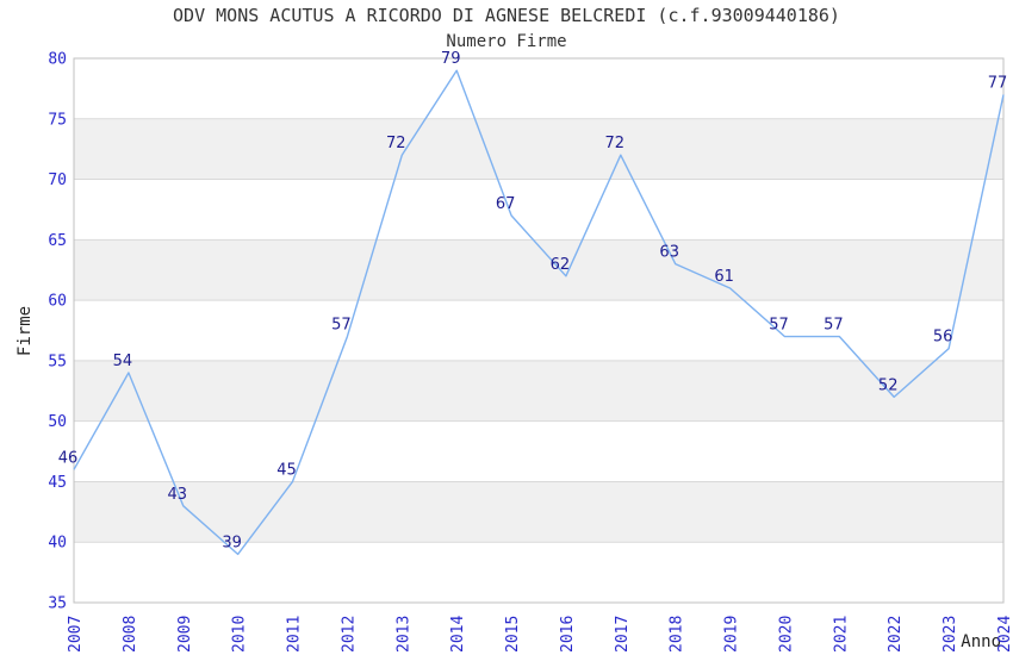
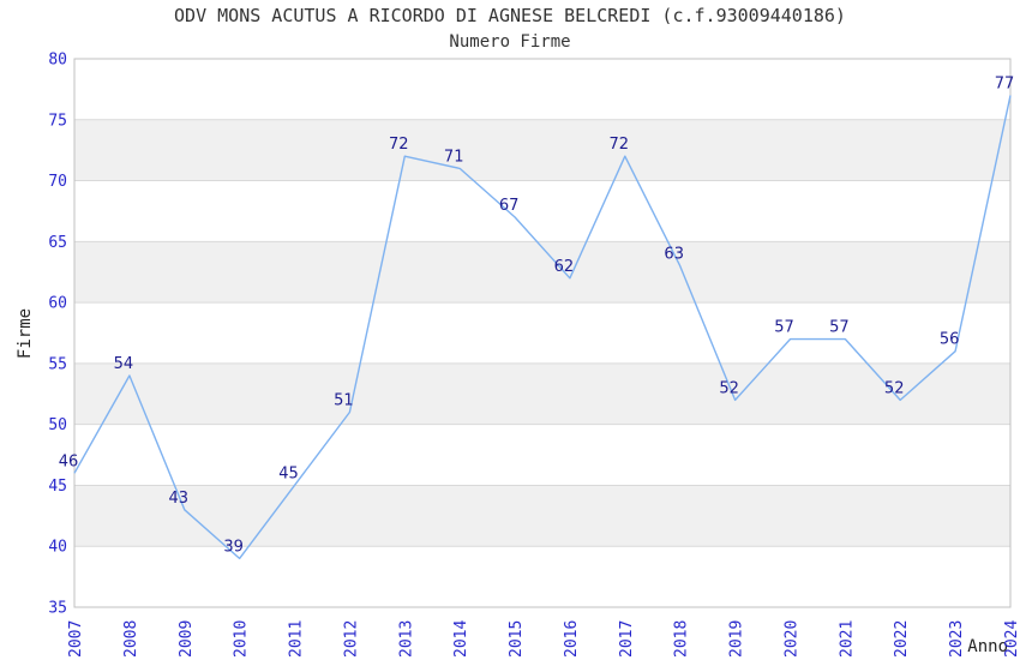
2012: 57 -> 51
2014: 79 -> 71
2019: 61 -> 52
